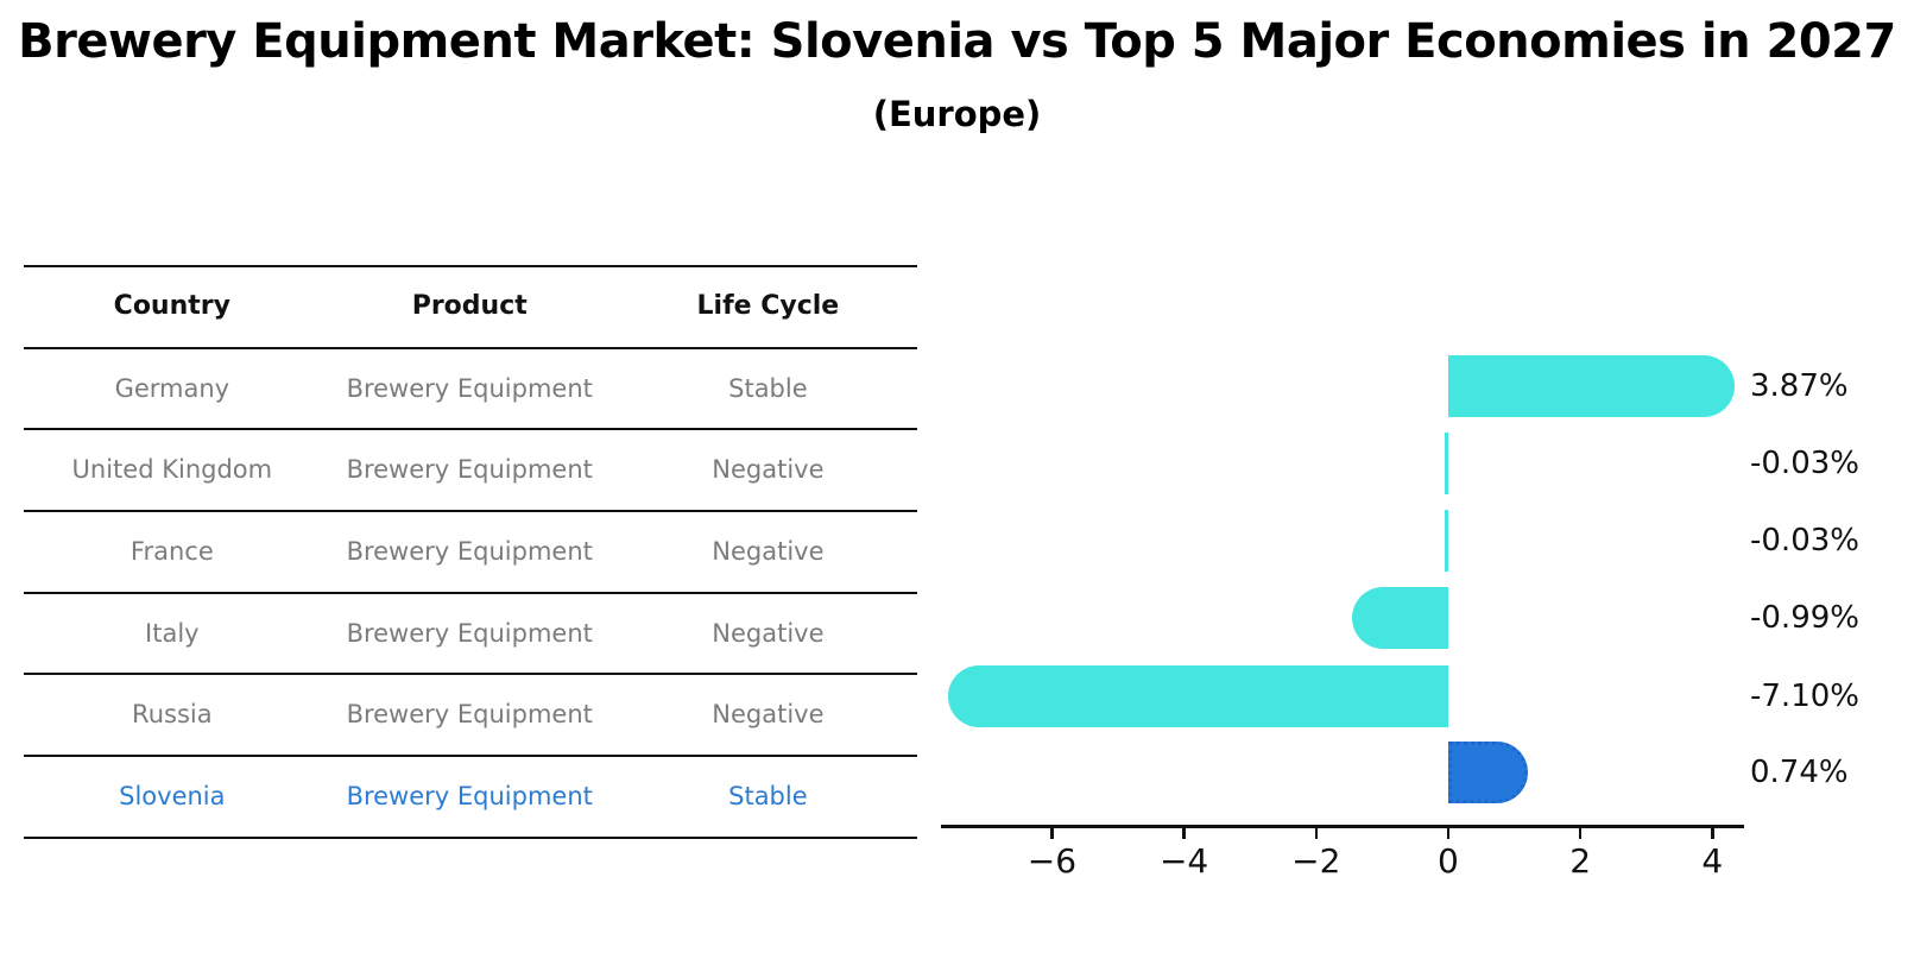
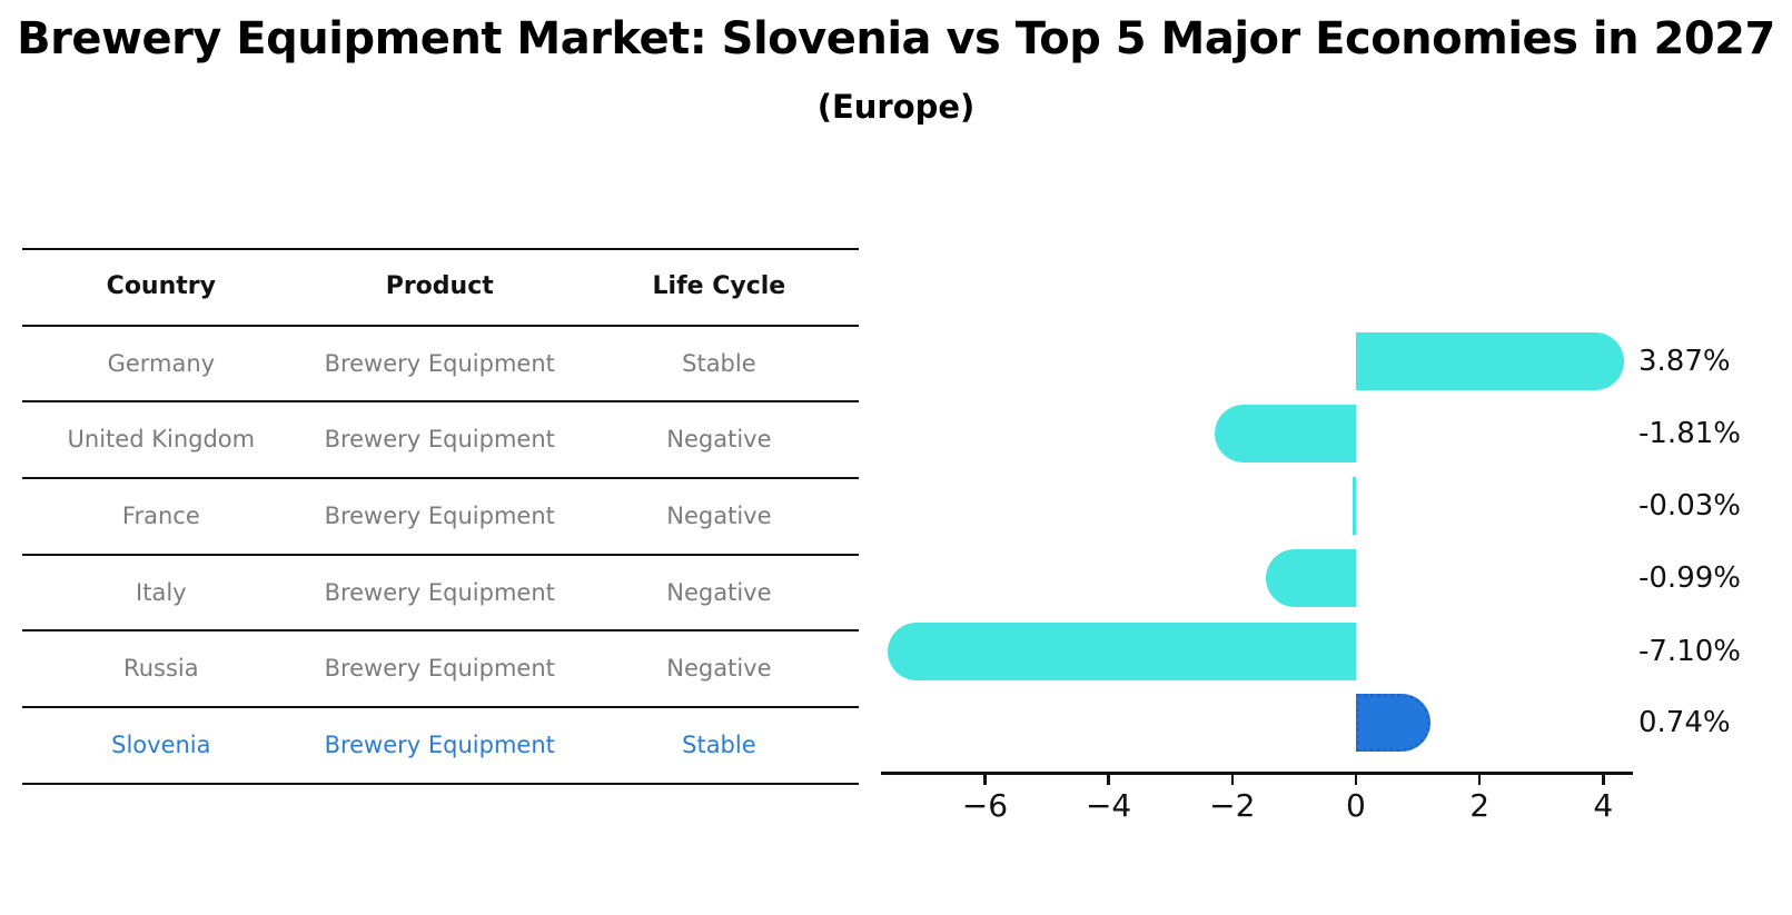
United Kingdom: -0.03% -> -1.81%
